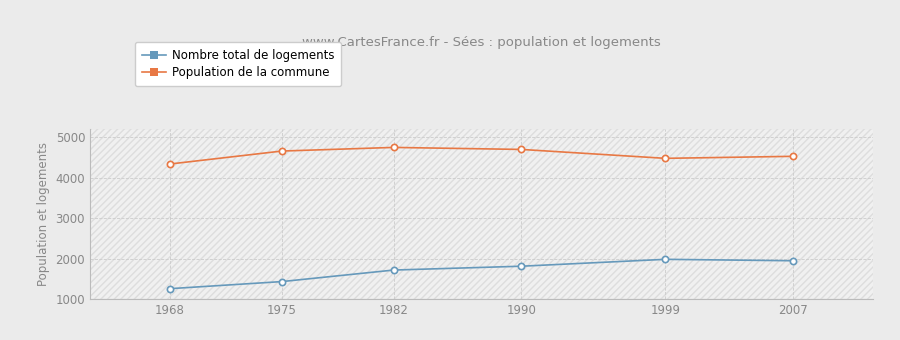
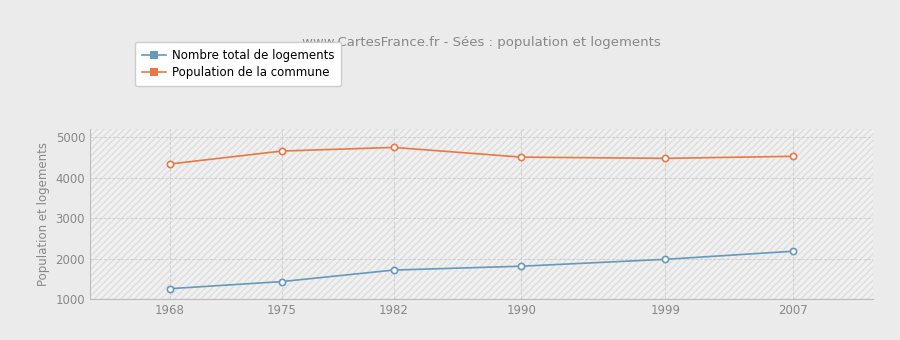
Population de la commune/1990: 4700 -> 4510
Nombre total de logements/2007: 1950 -> 2180
